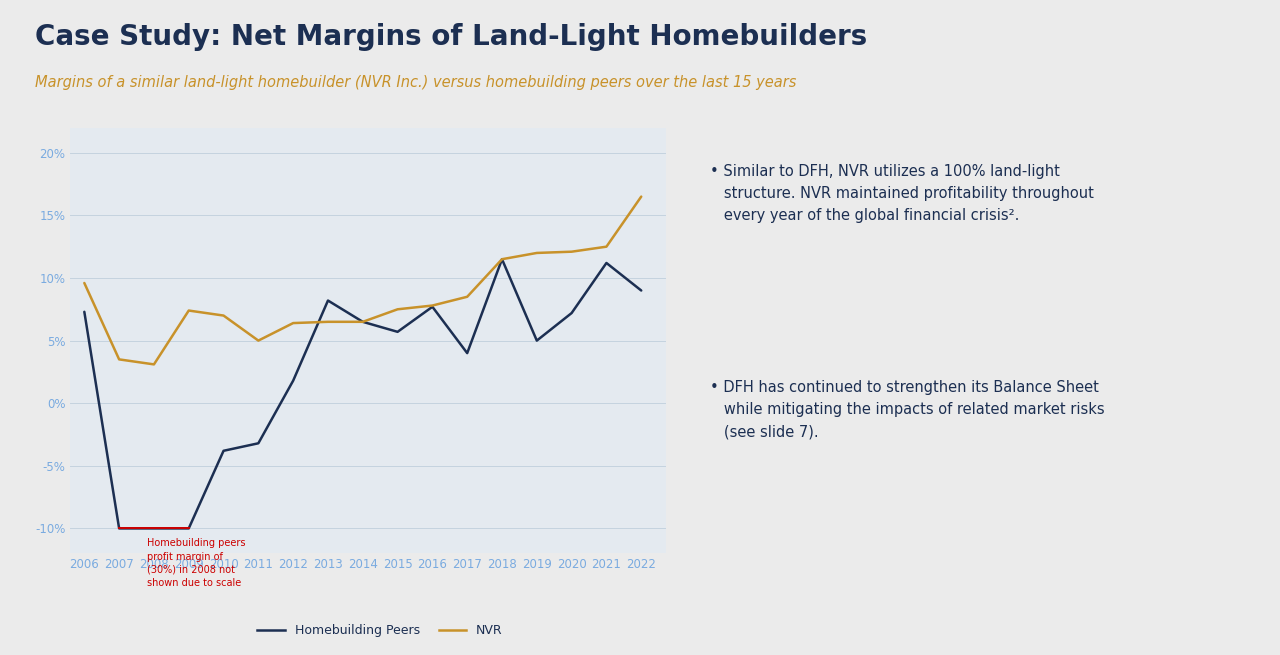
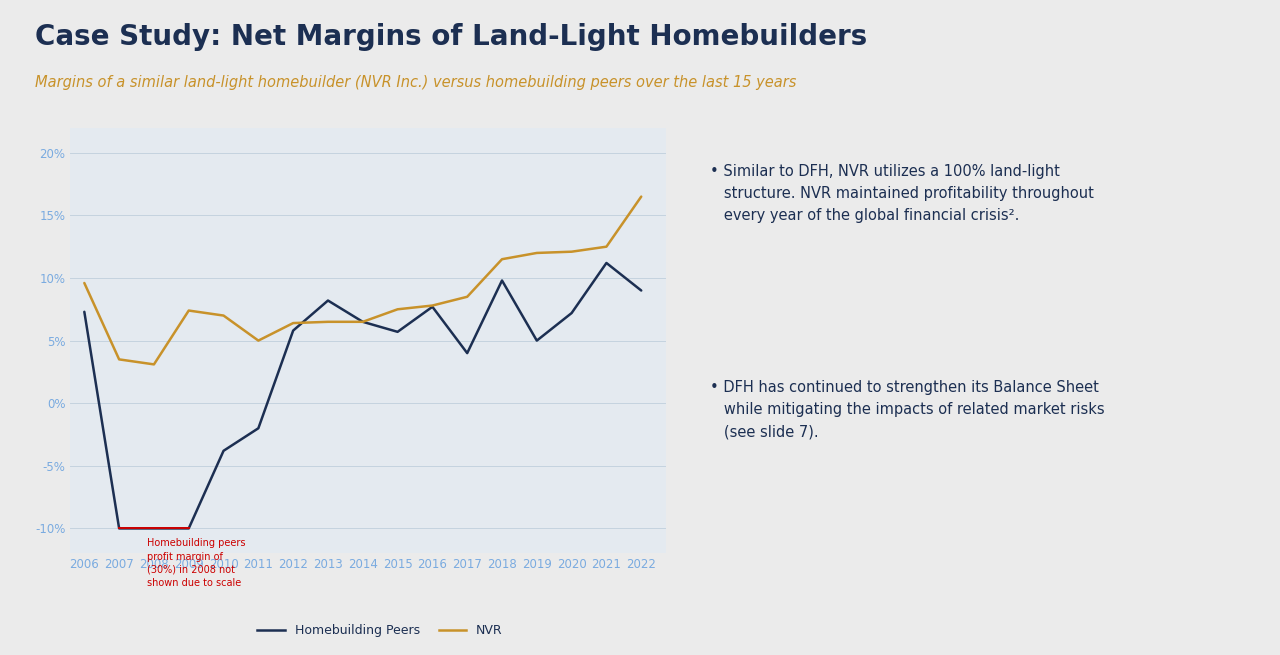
Homebuilding Peers/2011: -3.2% -> -2.0%
Homebuilding Peers/2012: 1.8% -> 5.8%
Homebuilding Peers/2018: 11.5% -> 9.8%
